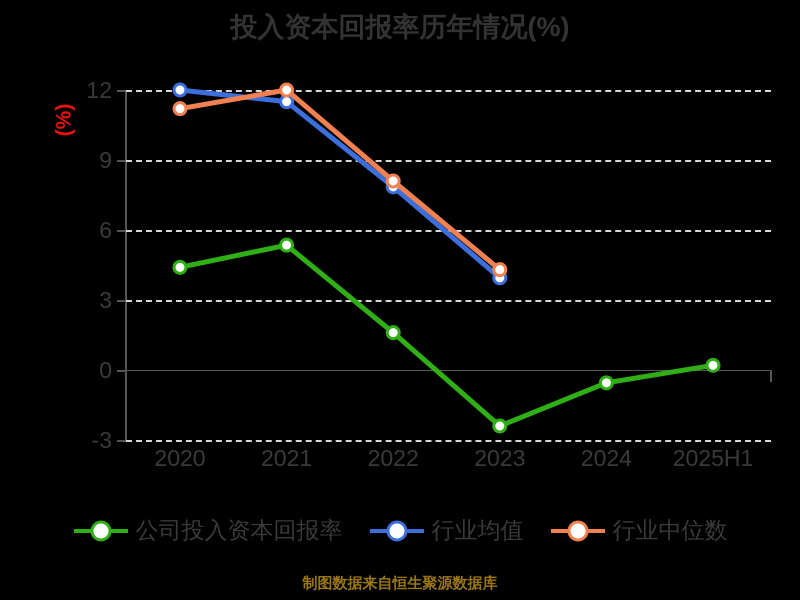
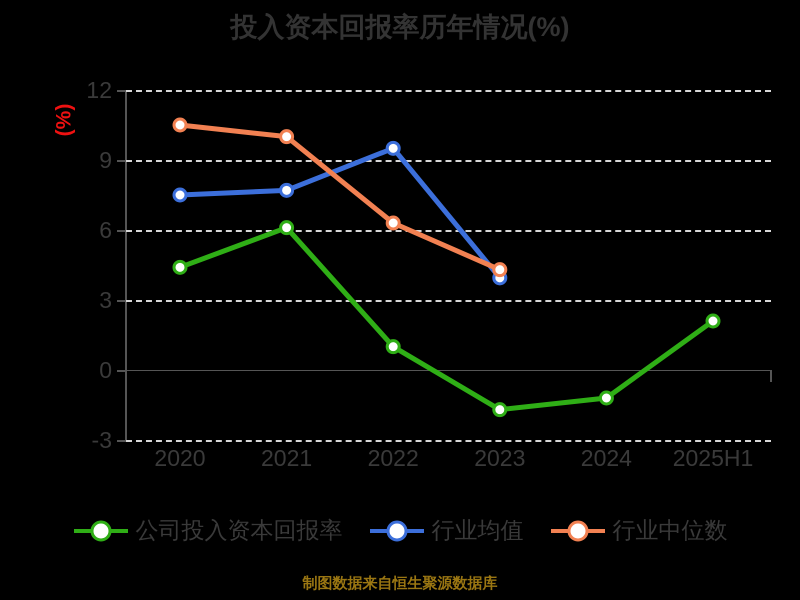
行业均值/2020: 12.0 -> 7.5
行业中位数/2020: 11.2 -> 10.5
公司投入资本回报率/2021: 5.3 -> 6.1
行业均值/2021: 11.5 -> 7.7
行业中位数/2021: 12.0 -> 10.0
公司投入资本回报率/2022: 1.6 -> 1.0
行业均值/2022: 7.8 -> 9.5
行业中位数/2022: 8.1 -> 6.3
公司投入资本回报率/2023: -2.4 -> -1.7
公司投入资本回报率/2024: -0.6 -> -1.2
公司投入资本回报率/2025H1: 0.2 -> 2.1
